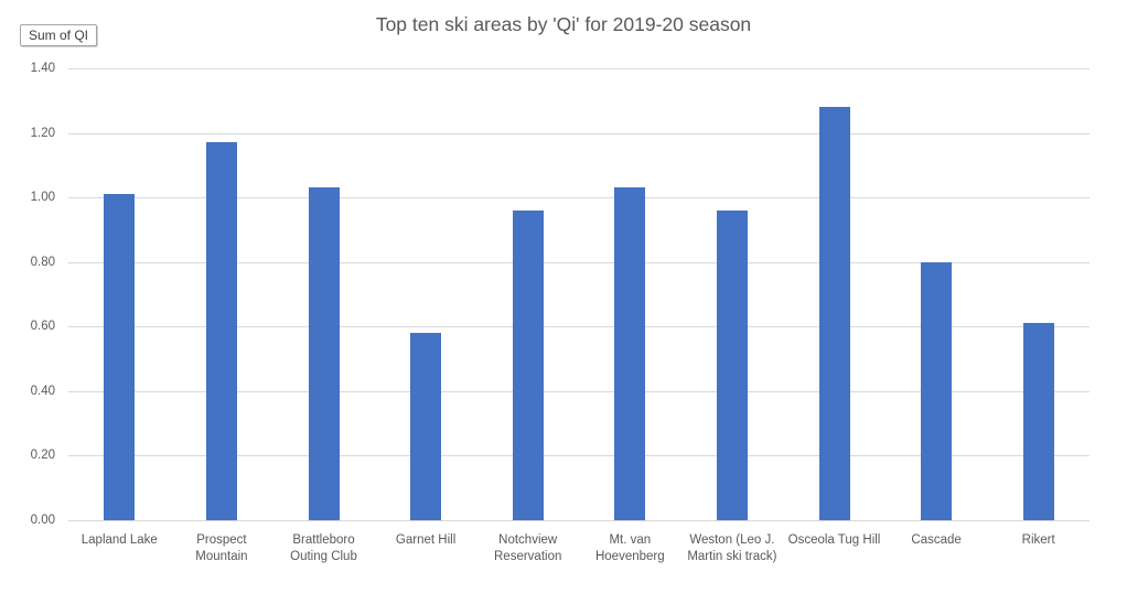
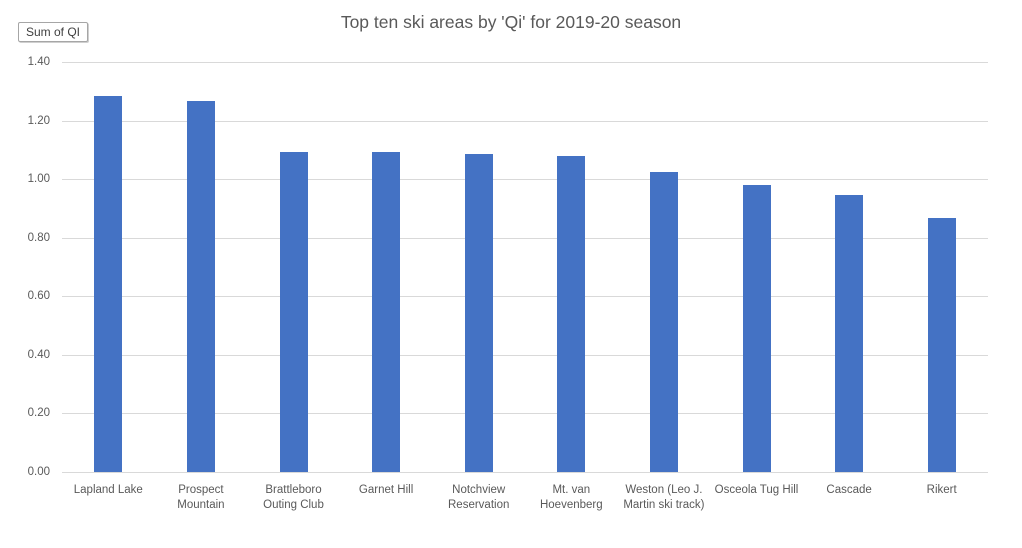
Lapland Lake: 1.01 -> 1.28
Prospect Mountain: 1.17 -> 1.27
Brattleboro Outing Club: 1.03 -> 1.09
Garnet Hill: 0.58 -> 1.09
Notchview Reservation: 0.96 -> 1.09
Mt. van Hoevenberg: 1.03 -> 1.08
Weston (Leo J. Martin ski track): 0.96 -> 1.02
Osceola Tug Hill: 1.28 -> 0.98
Cascade: 0.80 -> 0.95
Rikert: 0.61 -> 0.87
